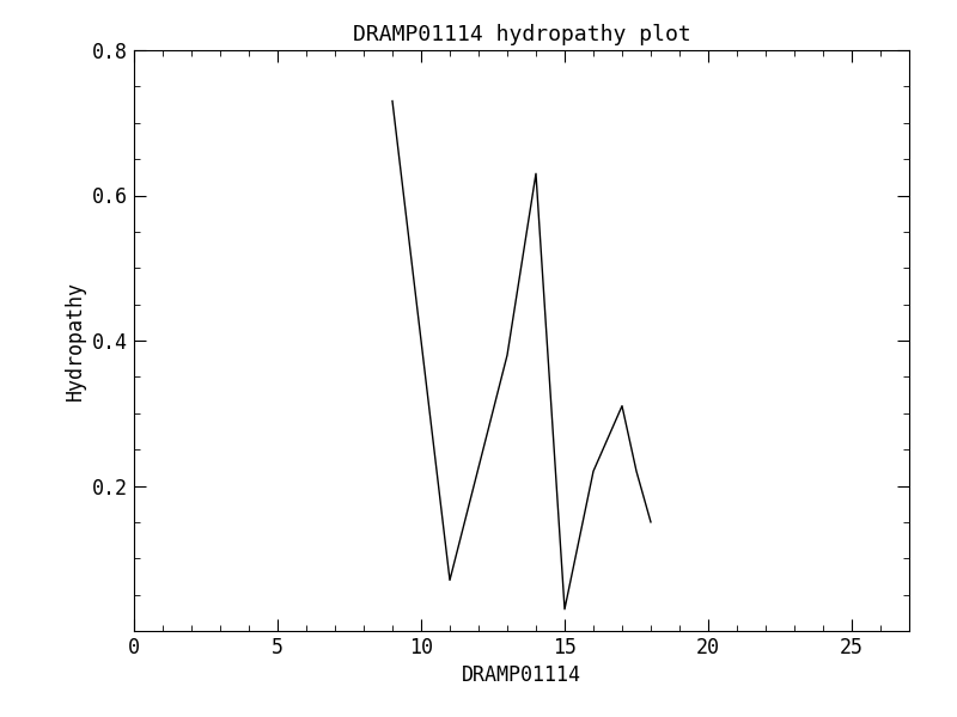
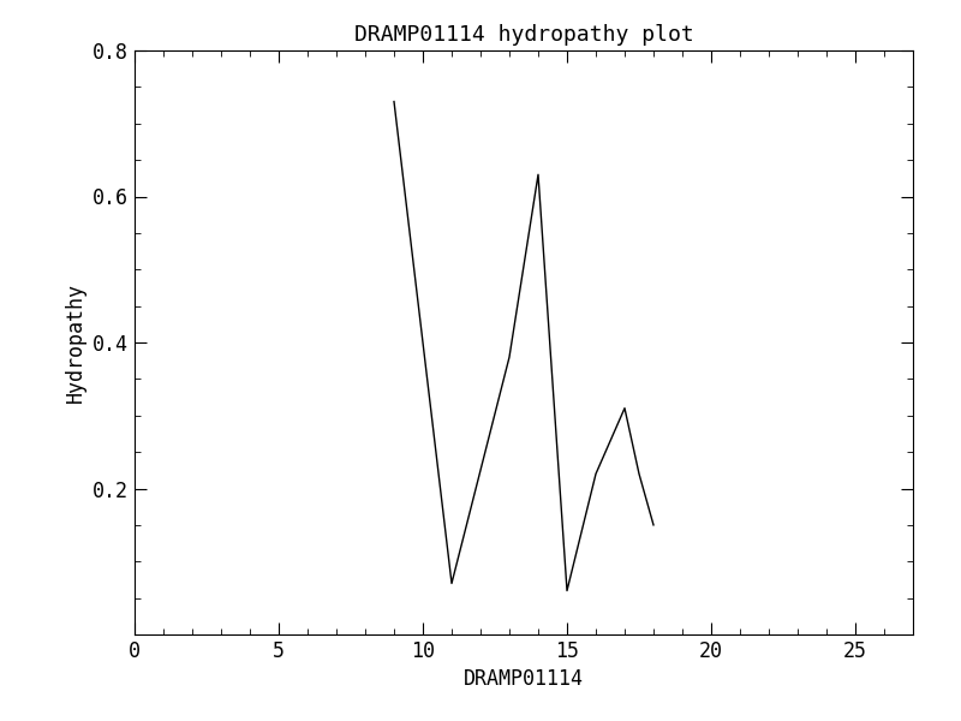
15: 0.03 -> 0.06
